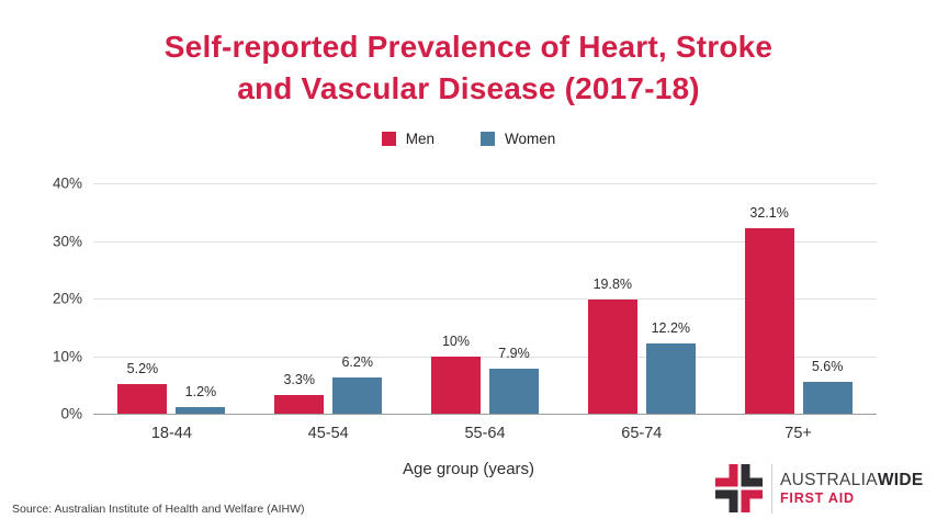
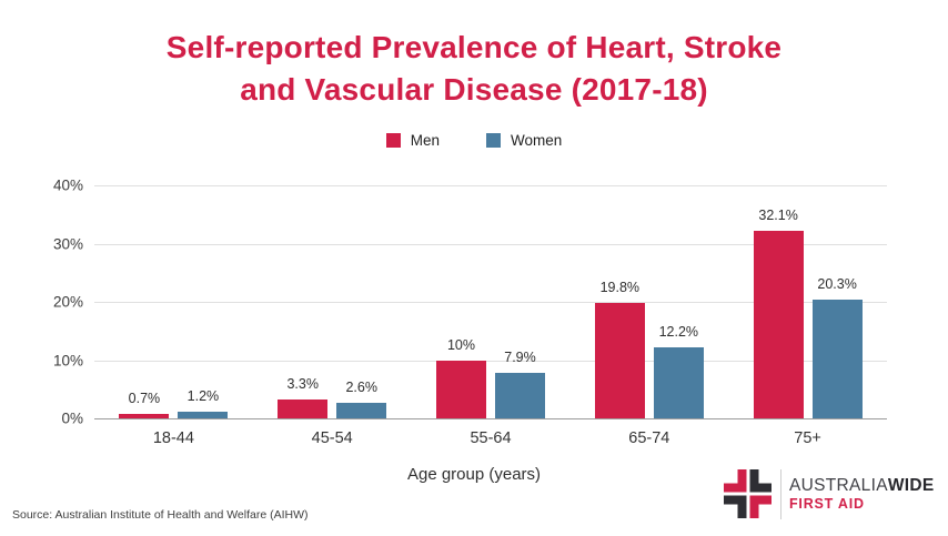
Men/18-44: 5.2% -> 0.7%
Women/45-54: 6.2% -> 2.6%
Women/75+: 5.6% -> 20.3%
